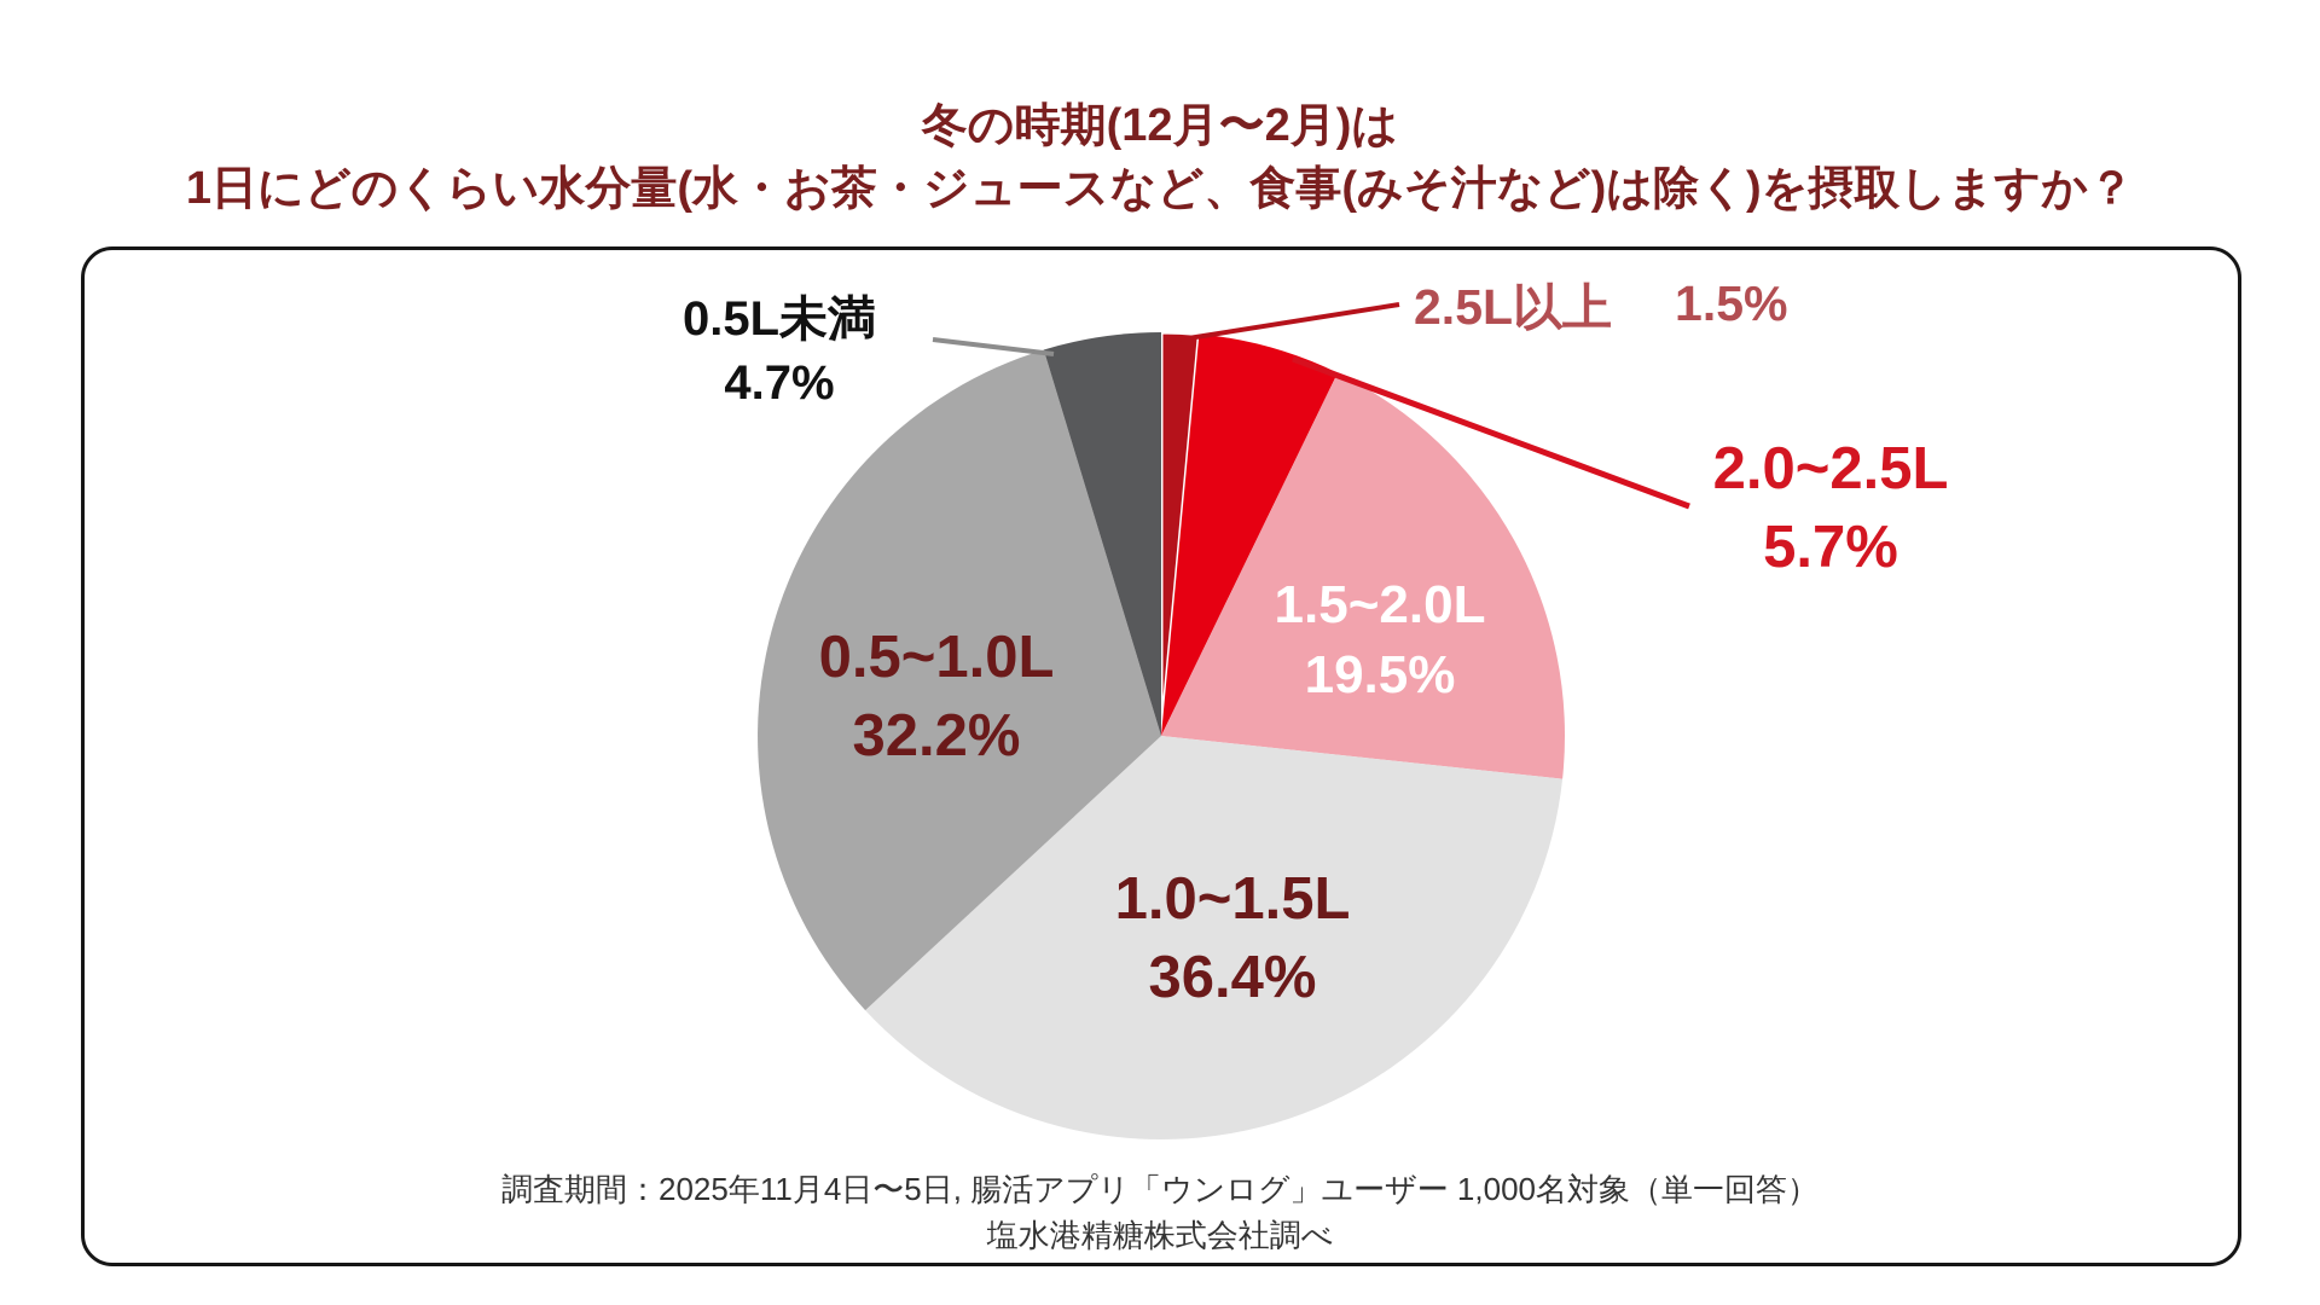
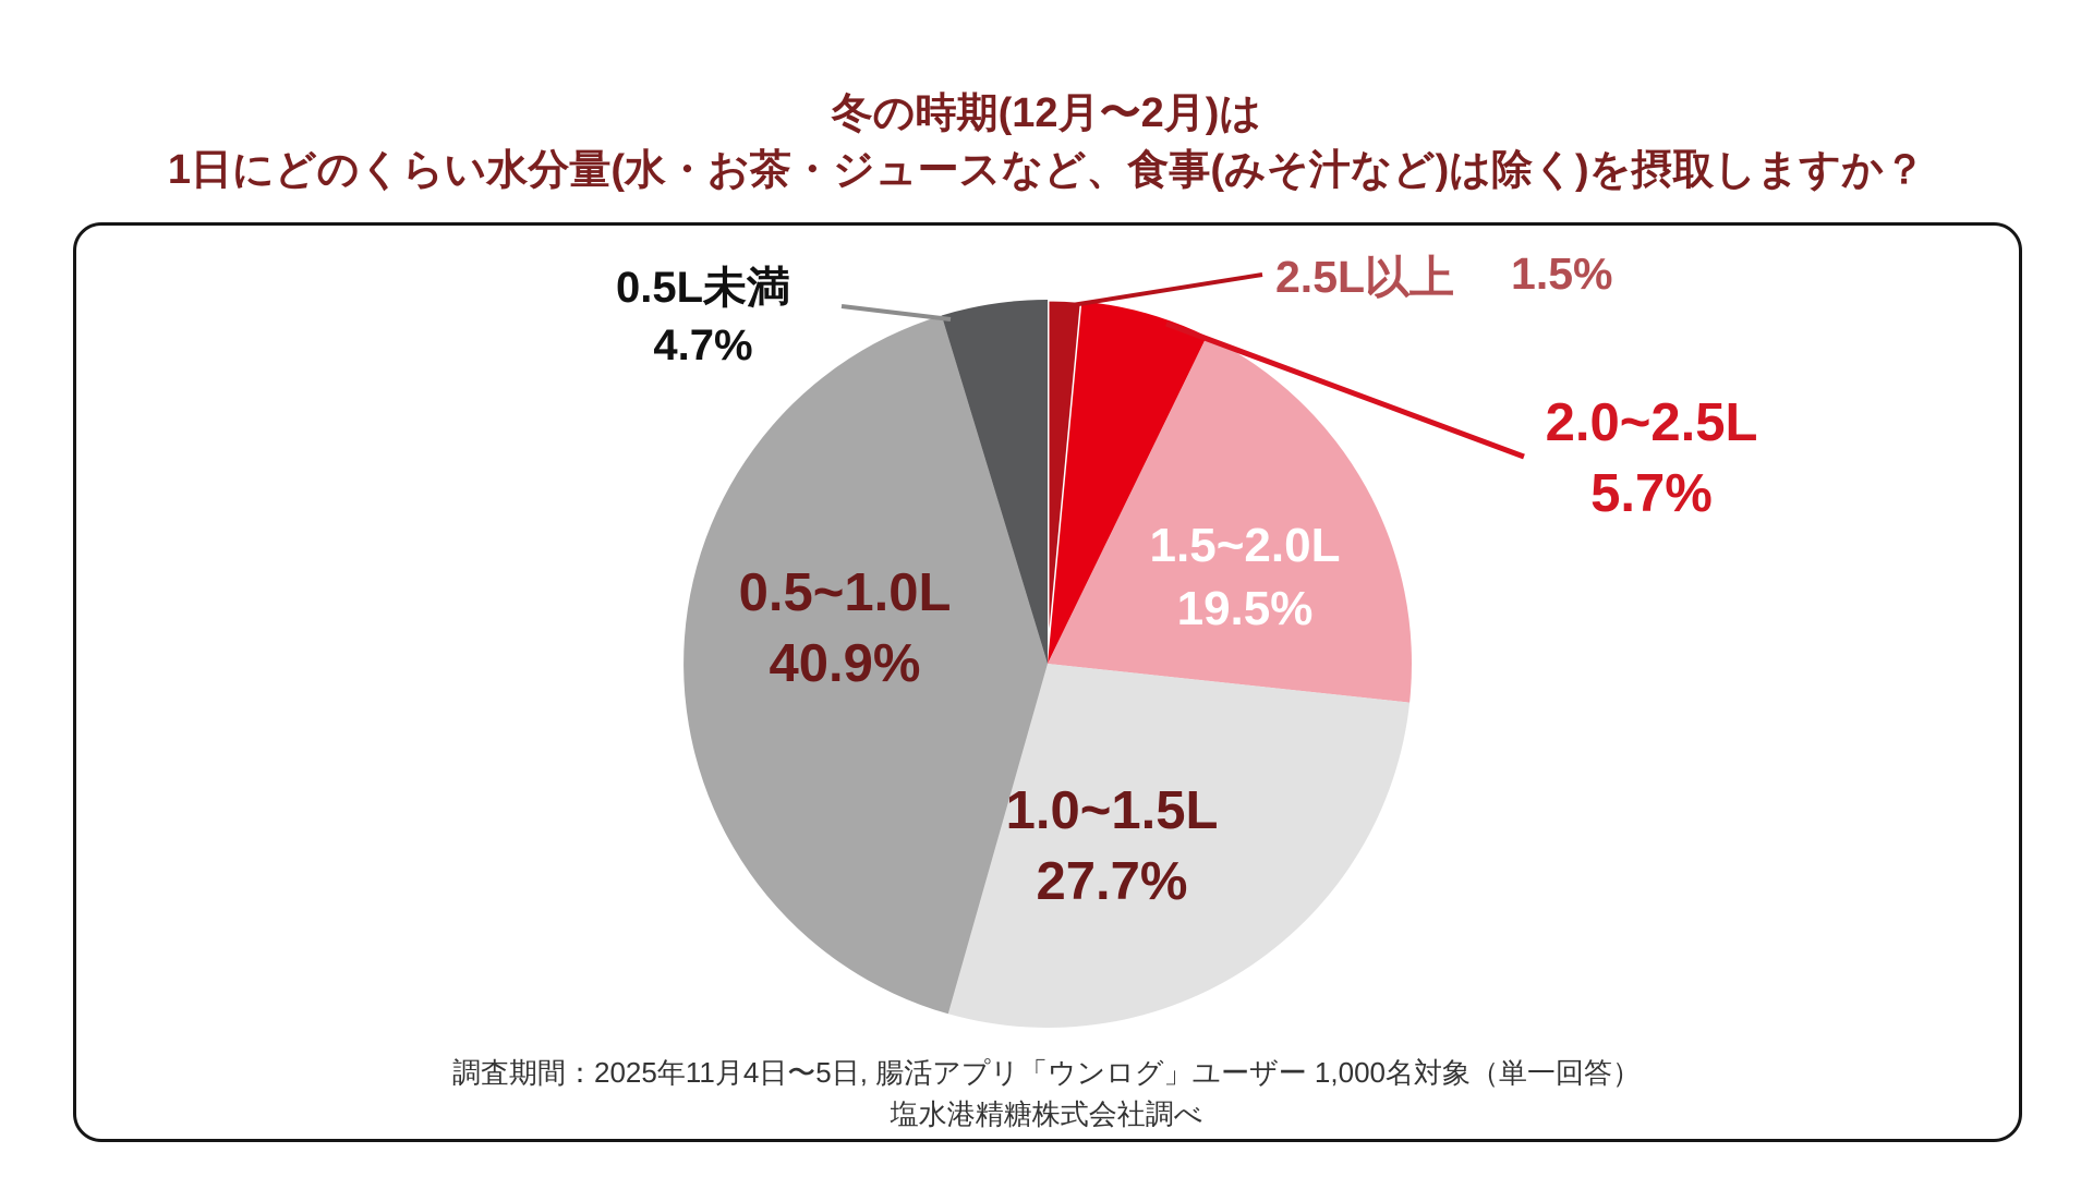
1.0~1.5L: 36.4% -> 27.7%
0.5~1.0L: 32.2% -> 40.9%
